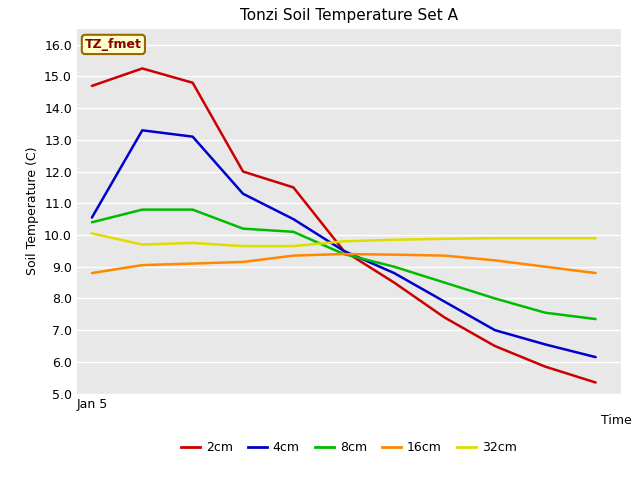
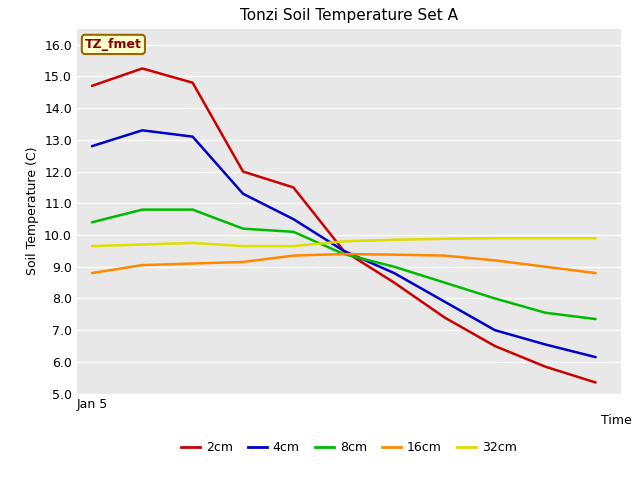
4cm/Jan 5: 10.55 -> 12.80
32cm/Jan 5: 10.05 -> 9.65
